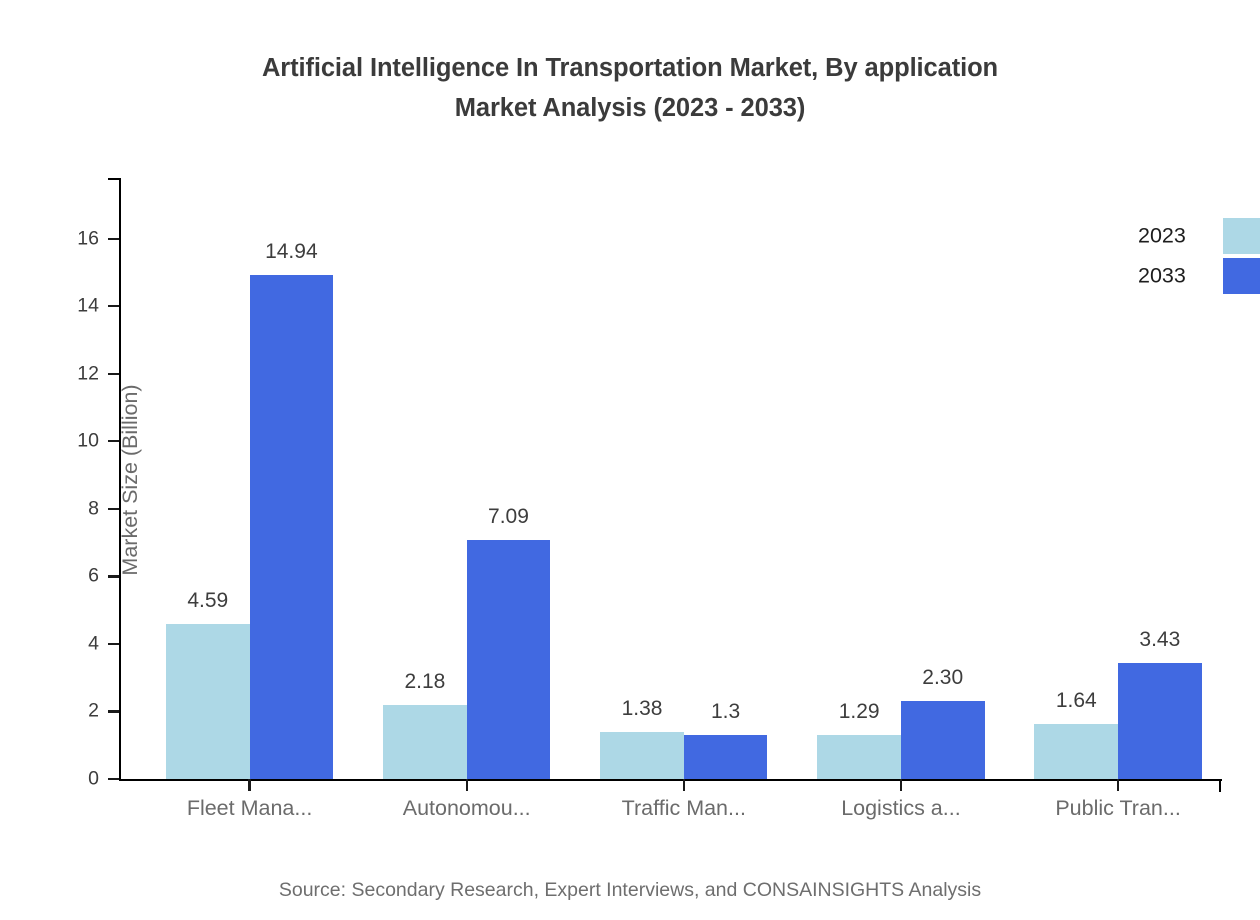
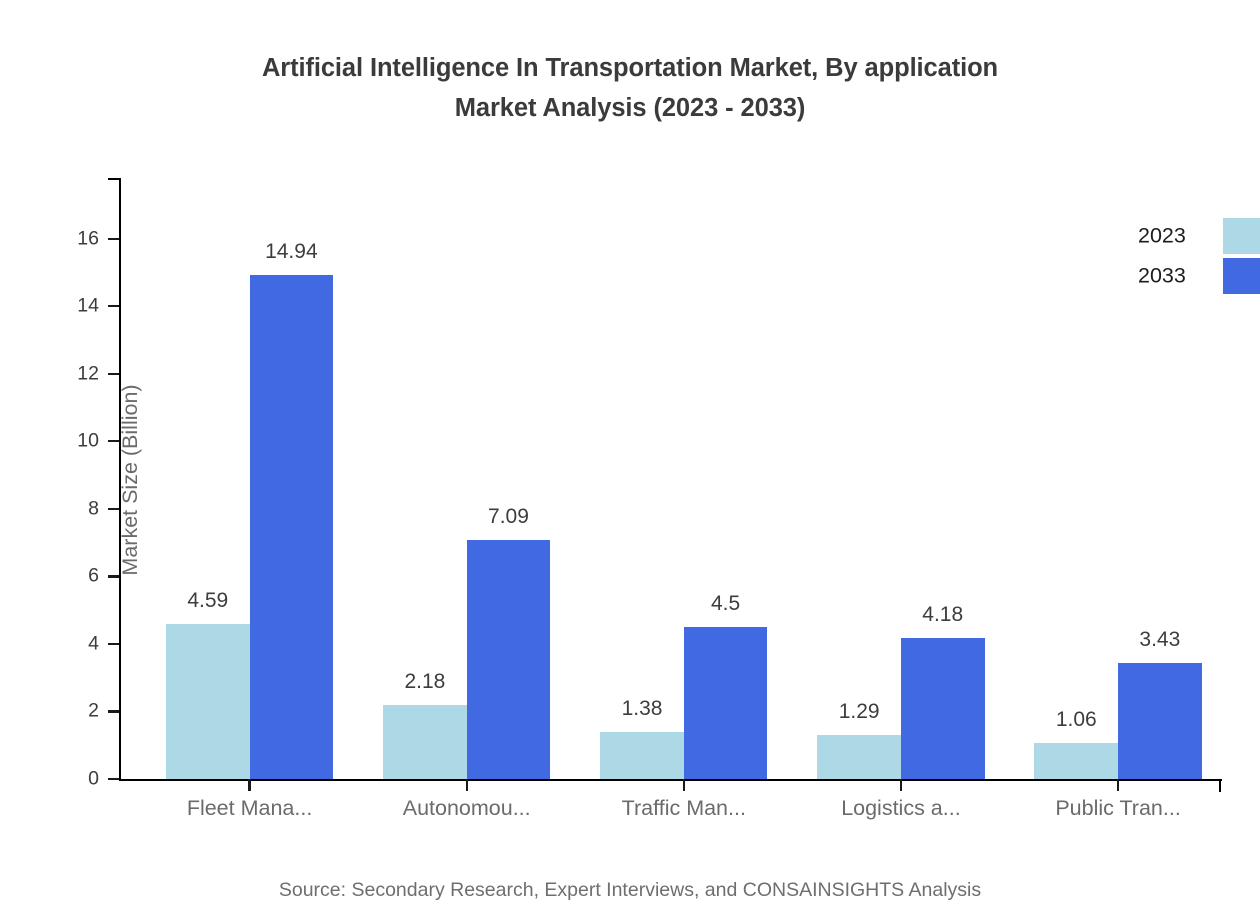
2033/Traffic Man...: 1.3 -> 4.5
2033/Logistics a...: 2.30 -> 4.18
2023/Public Tran...: 1.64 -> 1.06
